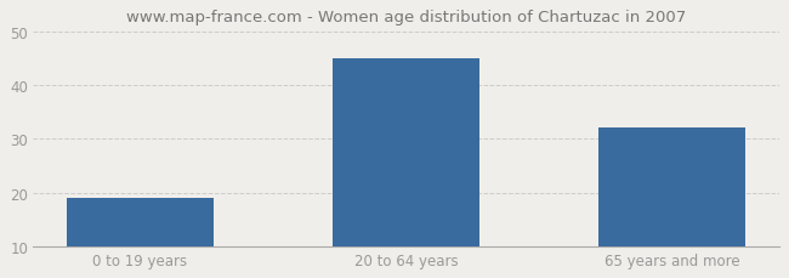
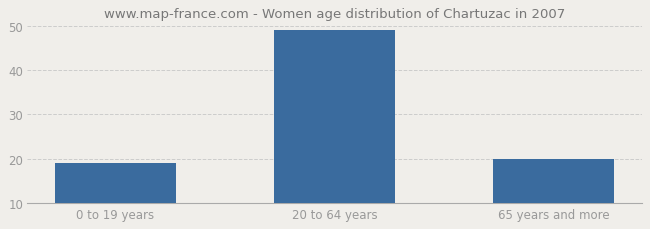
20 to 64 years: 45 -> 49
65 years and more: 32 -> 20
